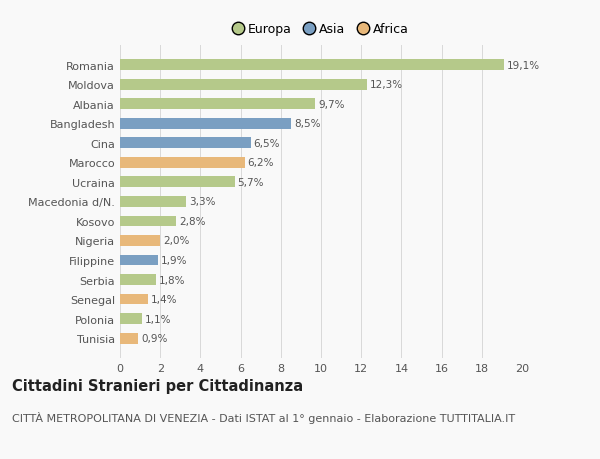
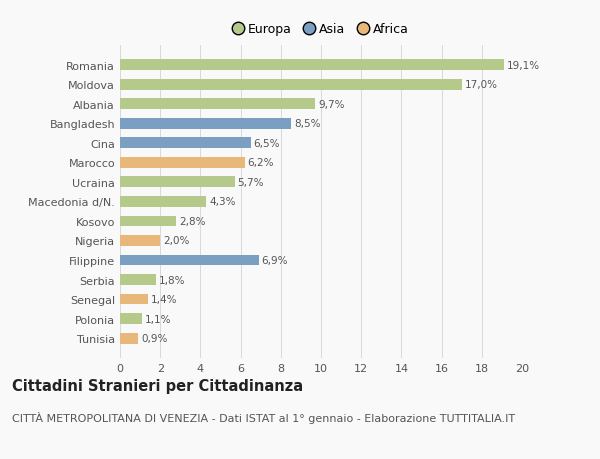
Moldova: 12,3% -> 17,0%
Macedonia d/N.: 3,3% -> 4,3%
Filippine: 1,9% -> 6,9%
